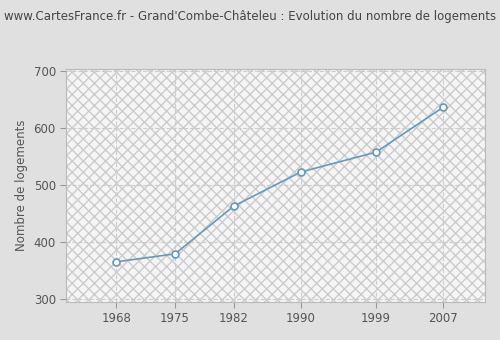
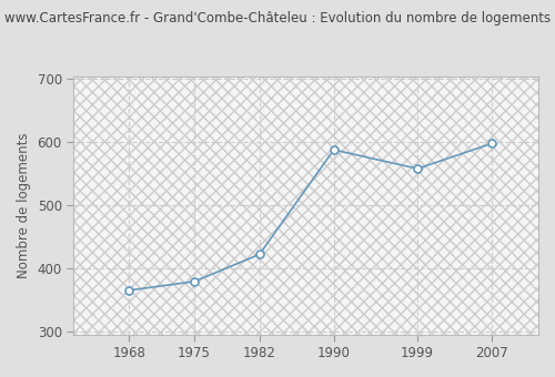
1982: 463 -> 422
1990: 523 -> 588
2007: 637 -> 598
